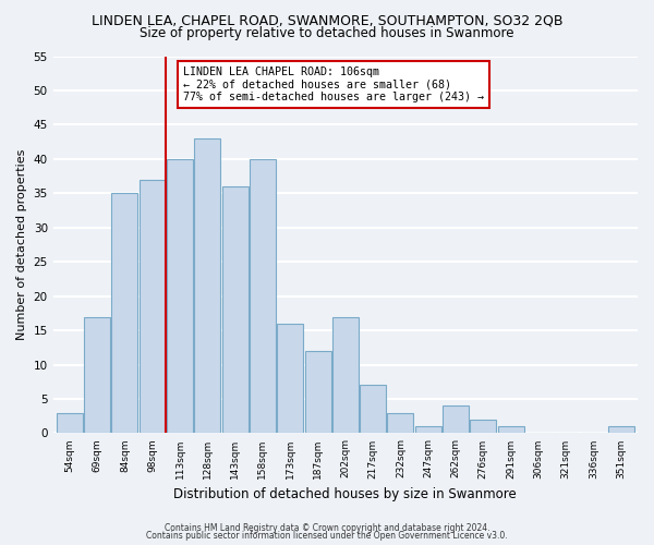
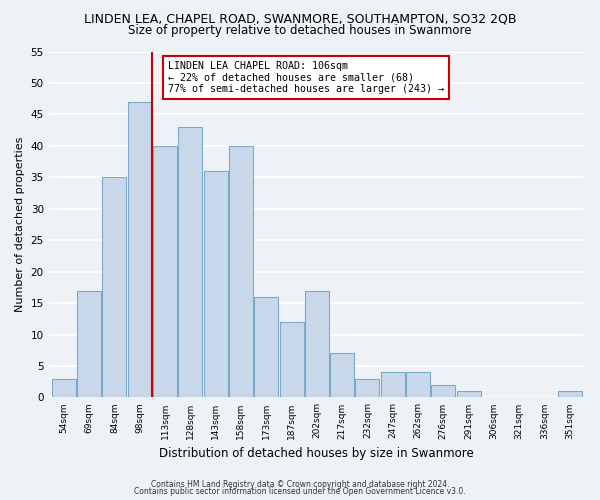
98sqm: 37 -> 47
247sqm: 1 -> 4
